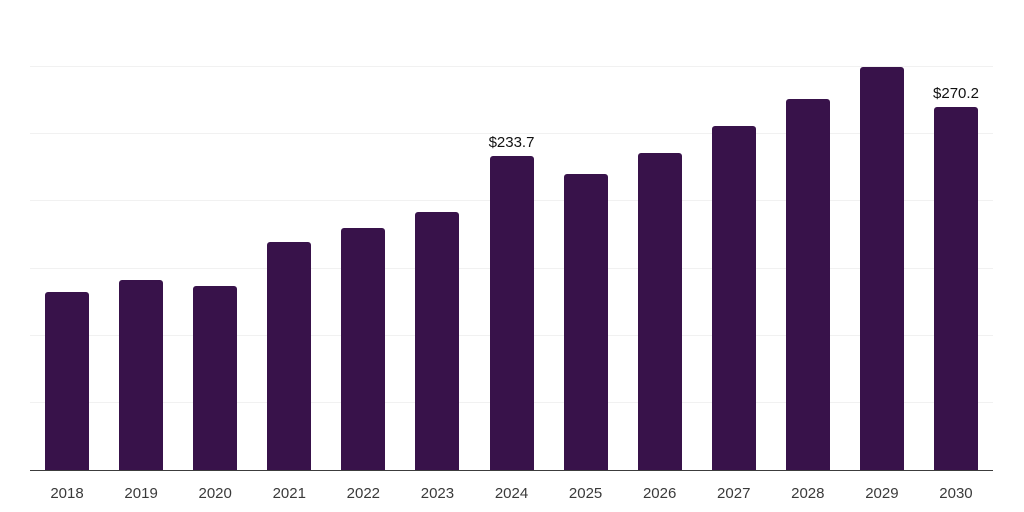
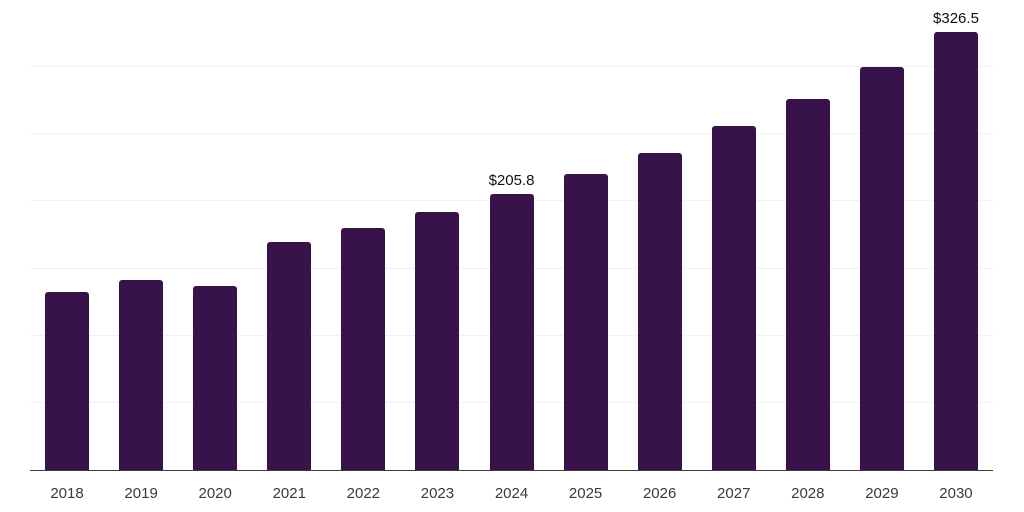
2024: $233.7 -> $205.8
2030: $270.2 -> $326.5
